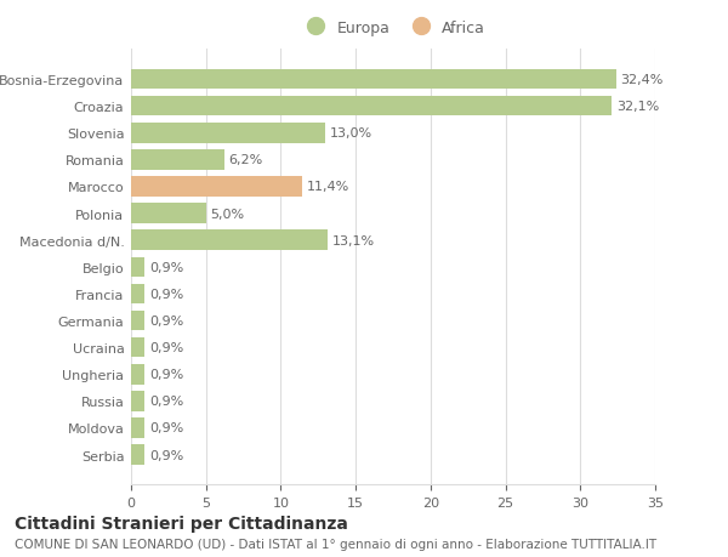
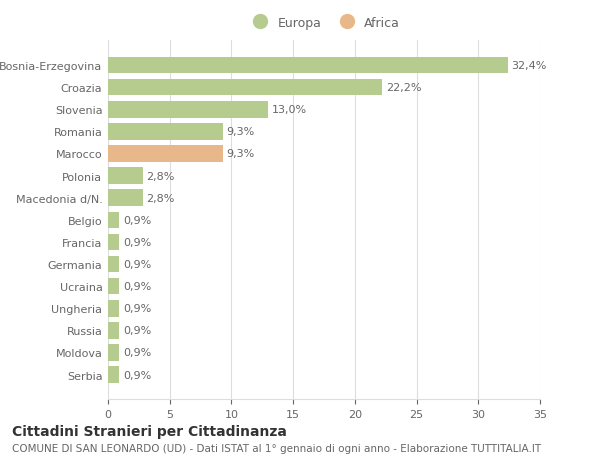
Croazia: 32,1% -> 22,2%
Romania: 6,2% -> 9,3%
Marocco: 11,4% -> 9,3%
Polonia: 5,0% -> 2,8%
Macedonia d/N.: 13,1% -> 2,8%
